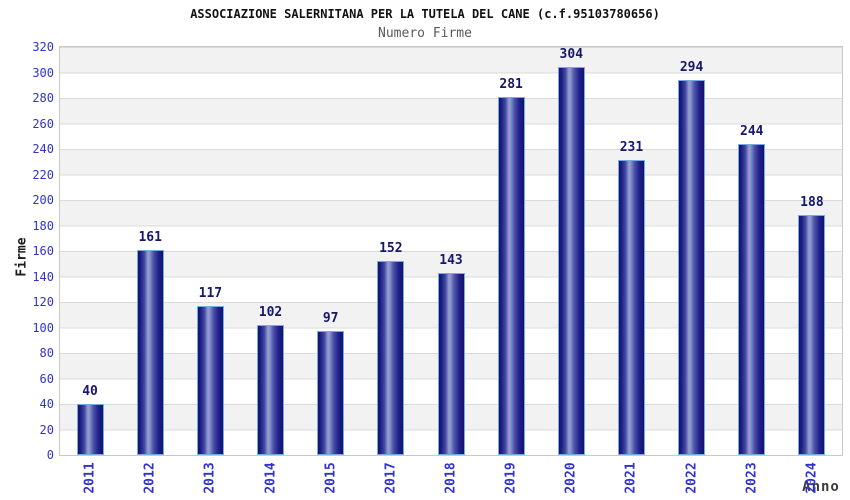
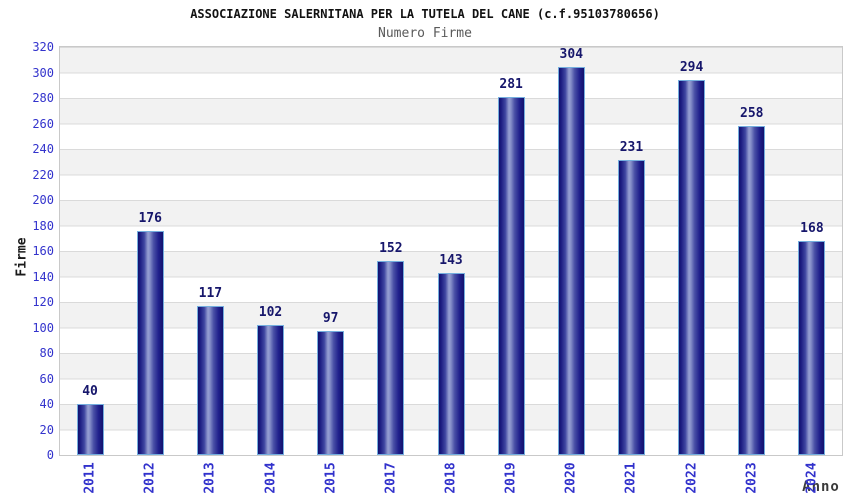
2012: 161 -> 176
2023: 244 -> 258
2024: 188 -> 168
